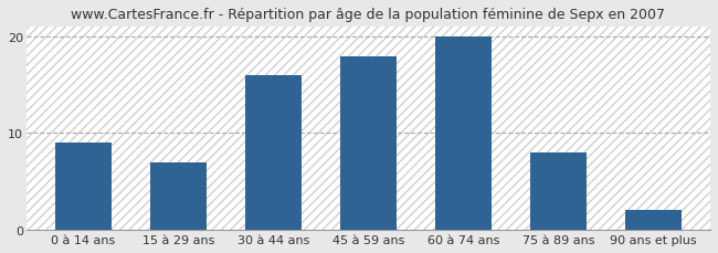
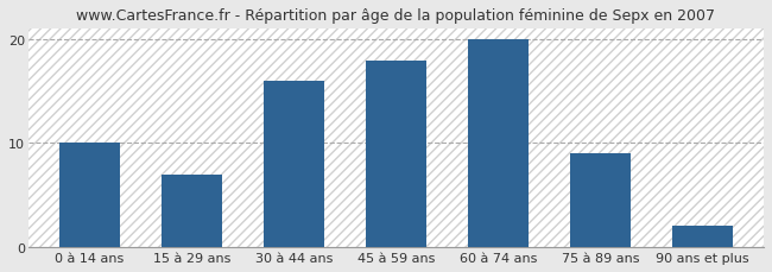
0 à 14 ans: 9 -> 10
75 à 89 ans: 8 -> 9
